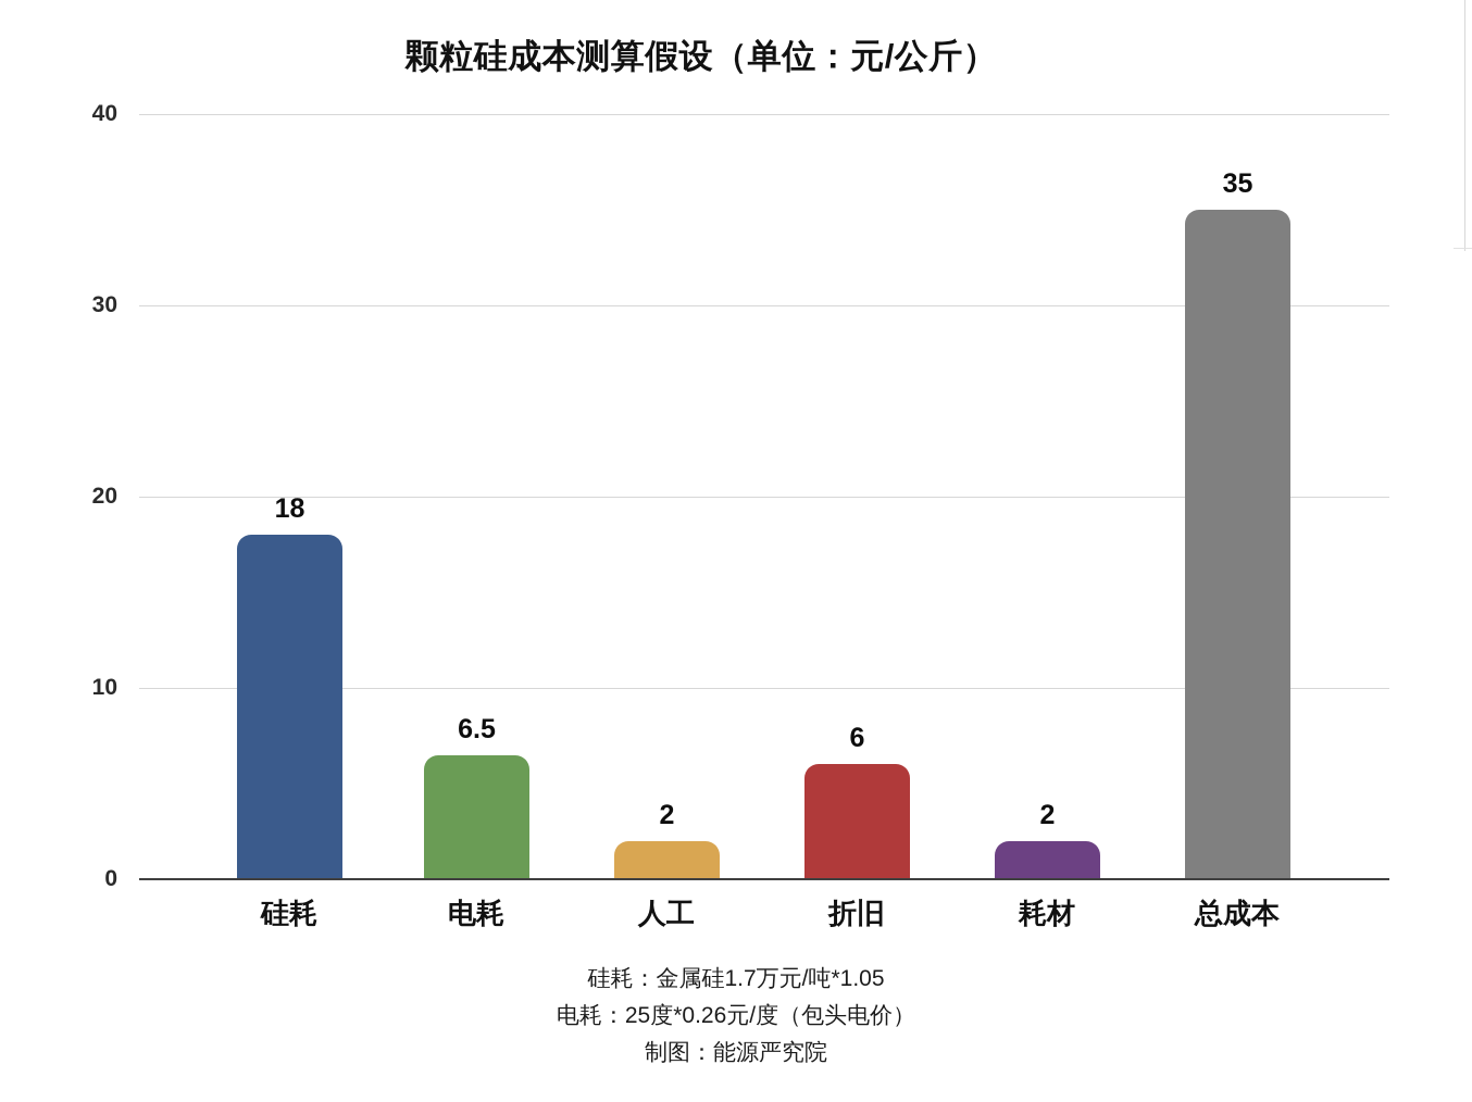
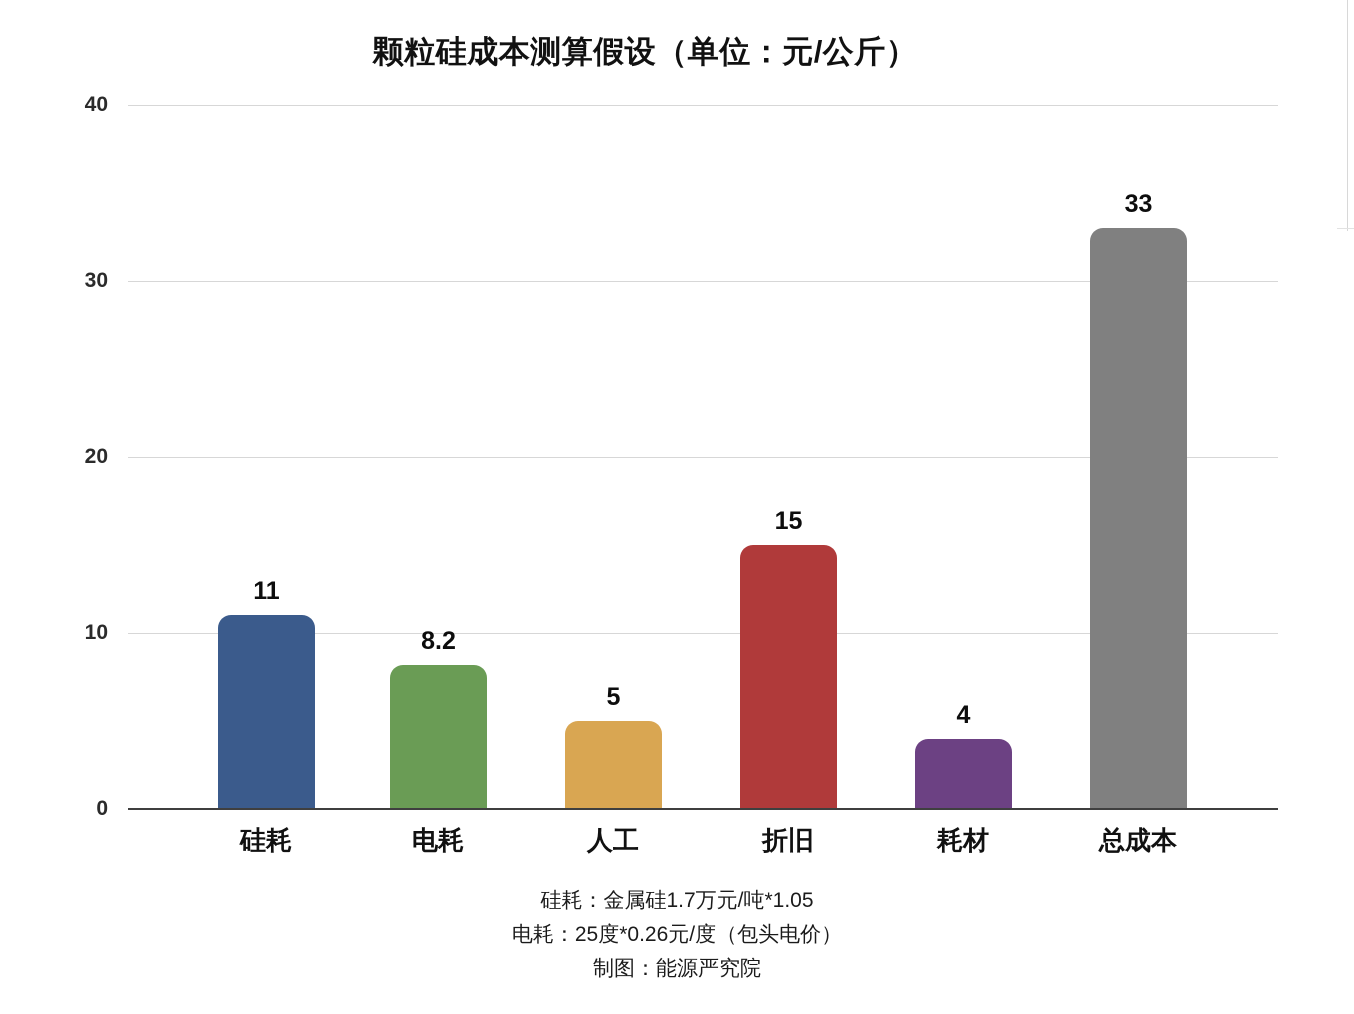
硅耗: 18 -> 11
电耗: 6.5 -> 8.2
人工: 2 -> 5
折旧: 6 -> 15
耗材: 2 -> 4
总成本: 35 -> 33
